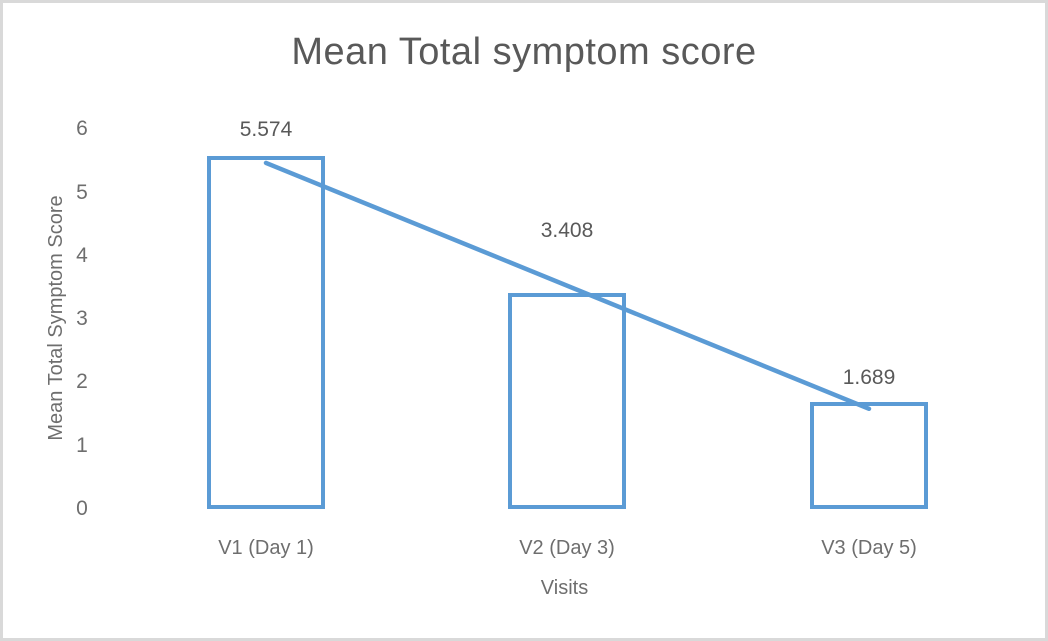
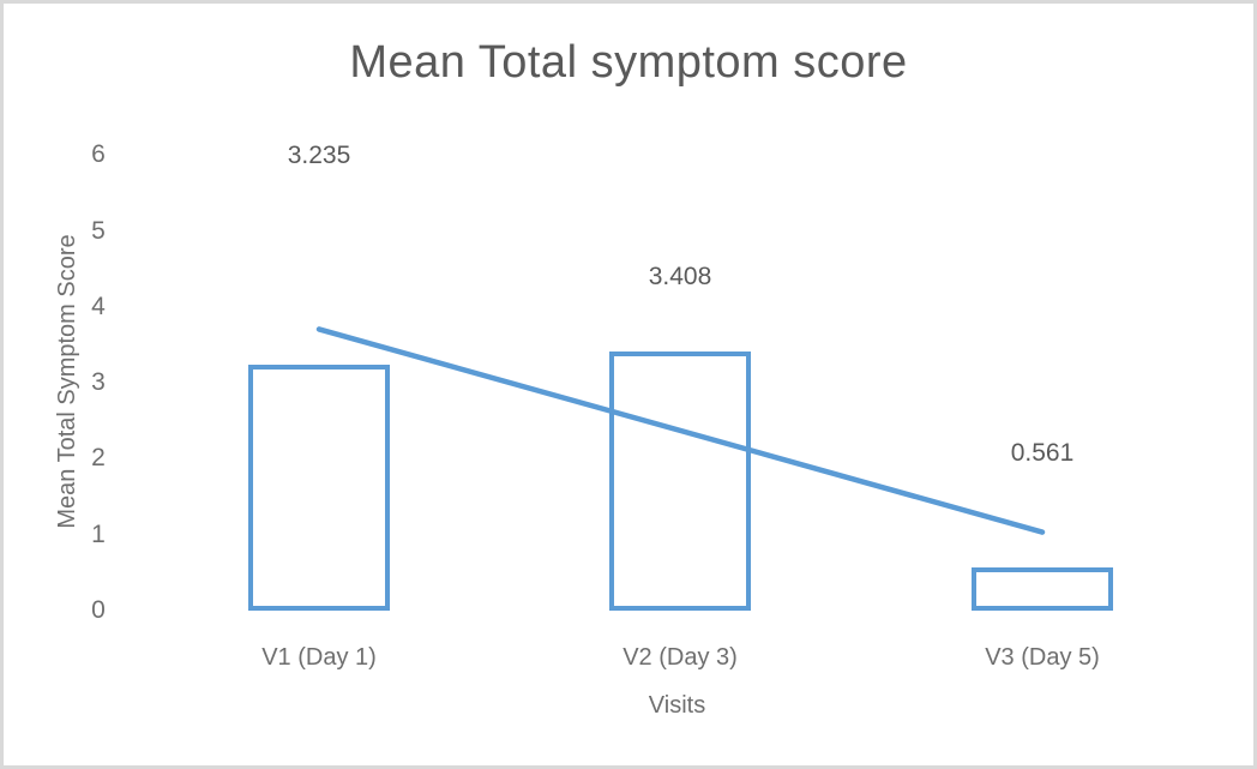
V1 (Day 1): 5.574 -> 3.235
V3 (Day 5): 1.689 -> 0.561
